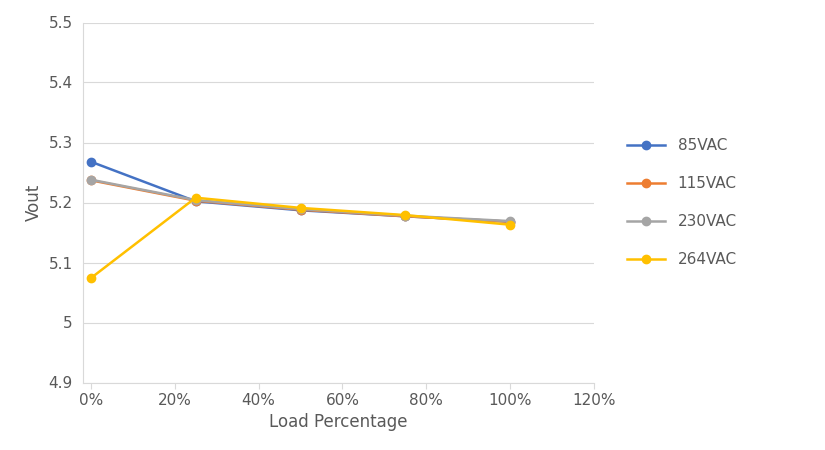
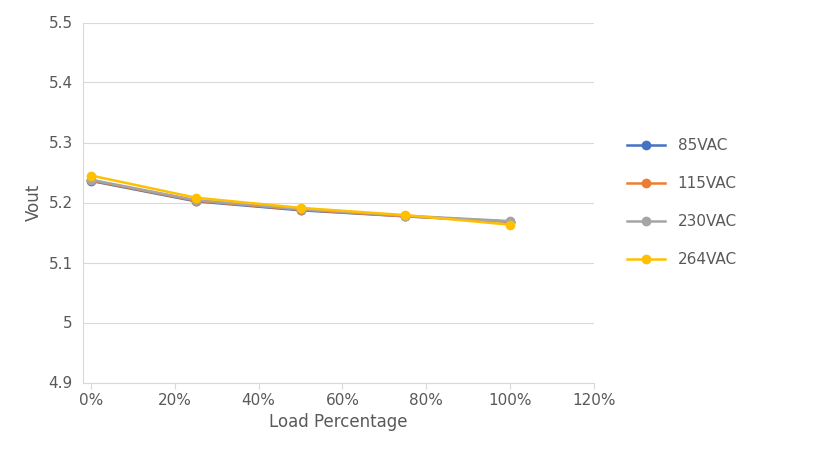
85VAC/0%: 5.268 -> 5.236
264VAC/0%: 5.074 -> 5.245
